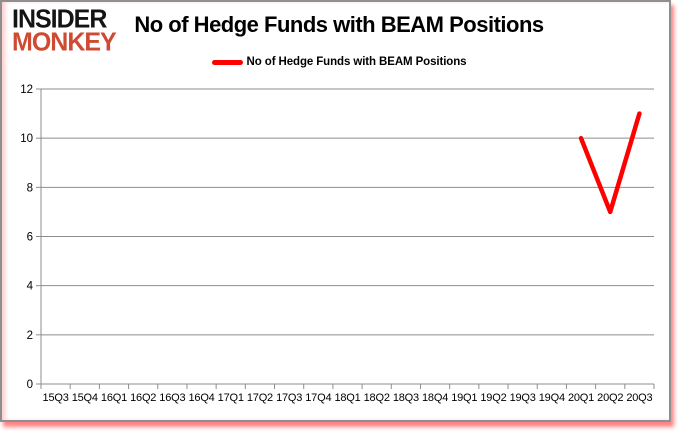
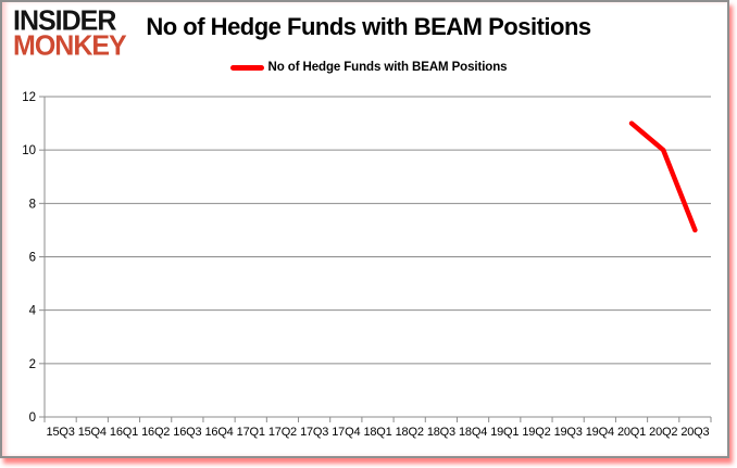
20Q1: 10 -> 11
20Q2: 7 -> 10
20Q3: 11 -> 7
